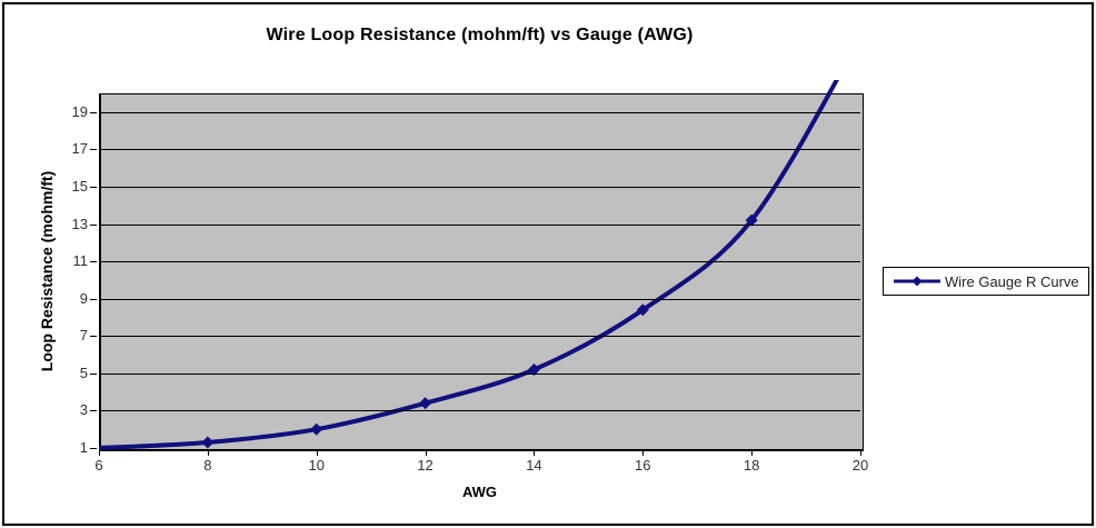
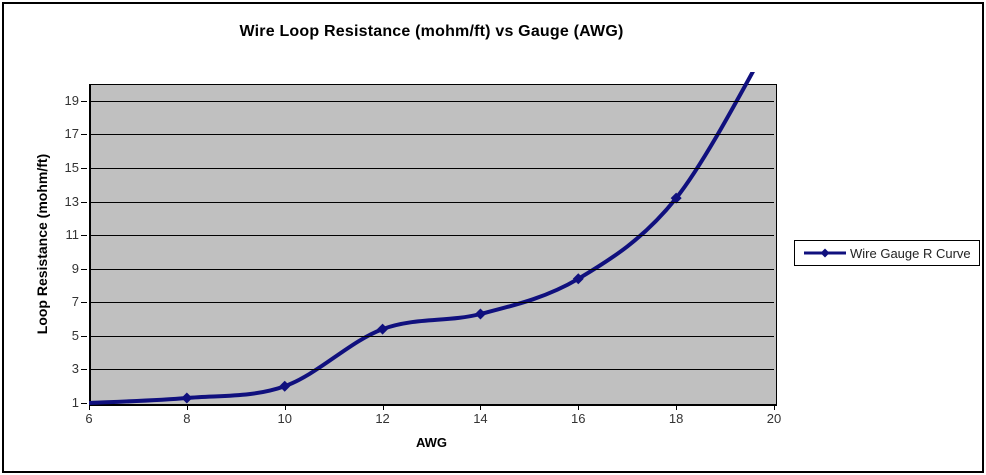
12: 3.4 -> 5.4
14: 5.2 -> 6.3
